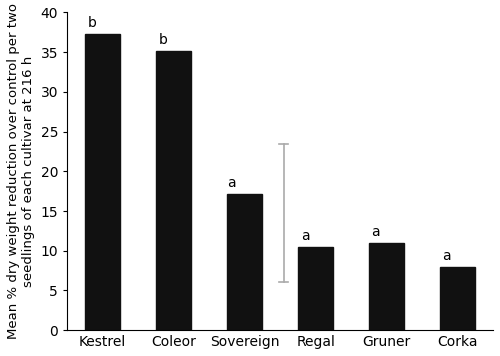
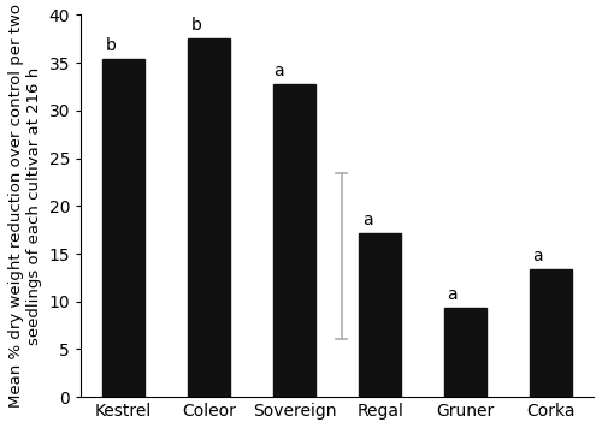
Kestrel: 37.3 -> 35.4
Coleor: 35.2 -> 37.6
Sovereign: 17.1 -> 32.8
Regal: 10.5 -> 17.2
Gruner: 11.0 -> 9.4
Corka: 8.0 -> 13.4
